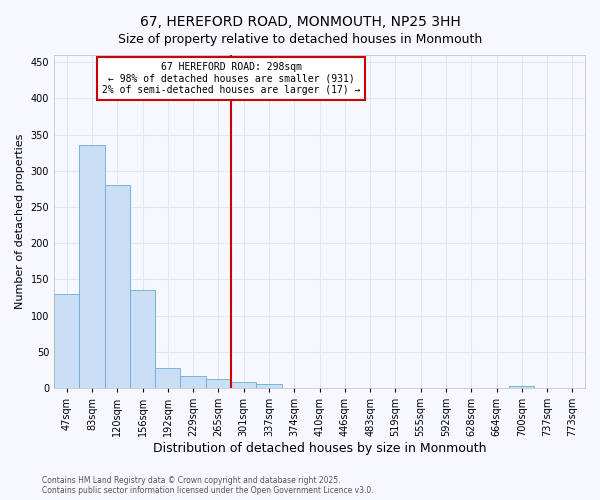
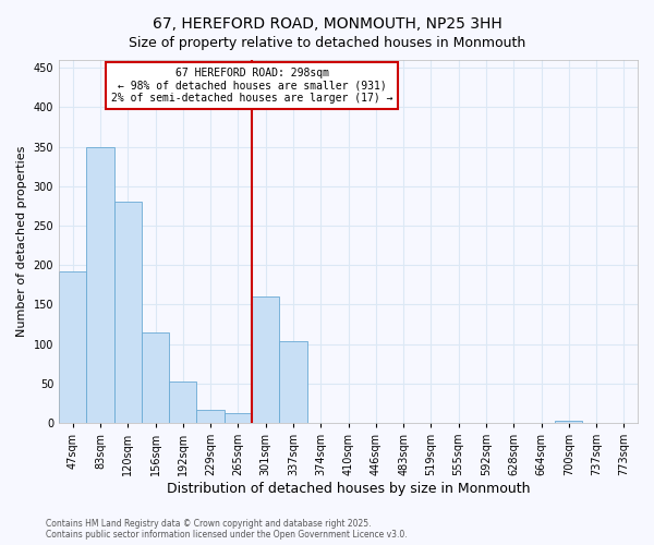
47sqm: 130 -> 192
83sqm: 335 -> 350
156sqm: 135 -> 114
192sqm: 28 -> 52
301sqm: 8 -> 160
337sqm: 5 -> 104
